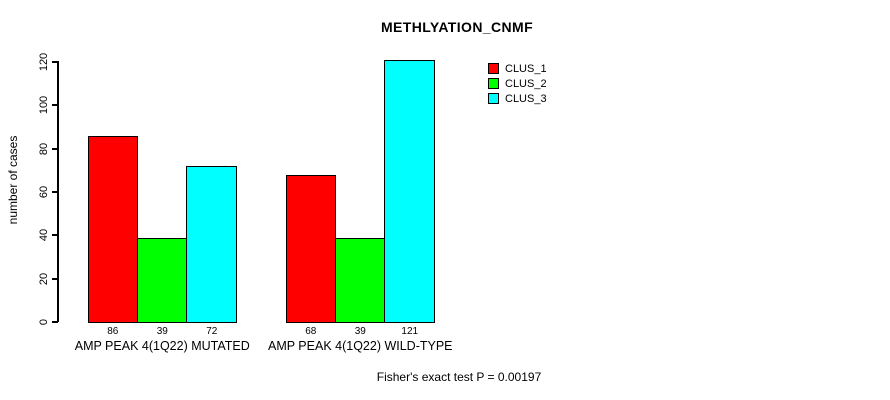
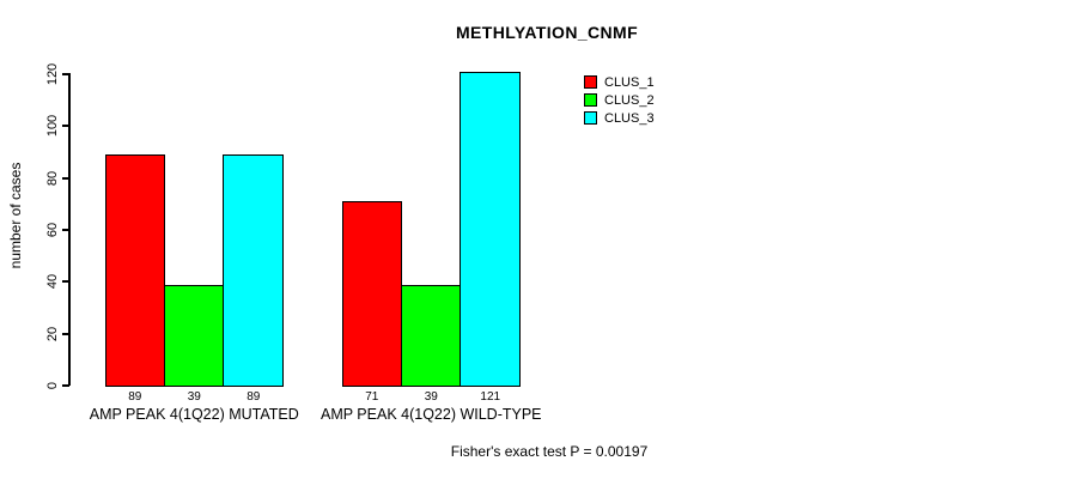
CLUS_1/AMP PEAK 4(1Q22) MUTATED: 86 -> 89
CLUS_3/AMP PEAK 4(1Q22) MUTATED: 72 -> 89
CLUS_1/AMP PEAK 4(1Q22) WILD-TYPE: 68 -> 71
